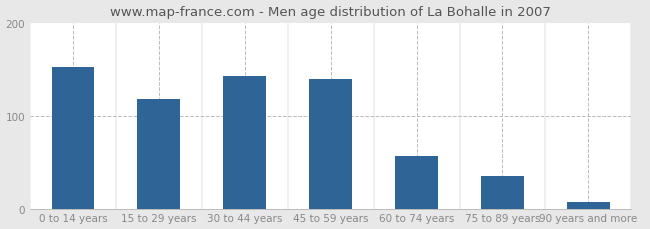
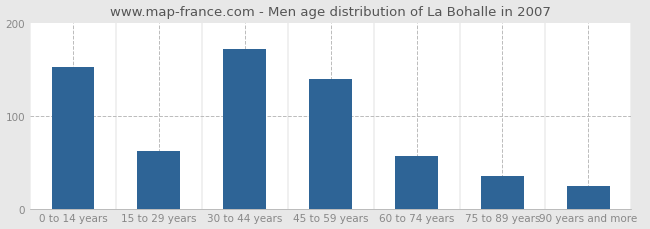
15 to 29 years: 118 -> 62
30 to 44 years: 143 -> 172
90 years and more: 7 -> 24
